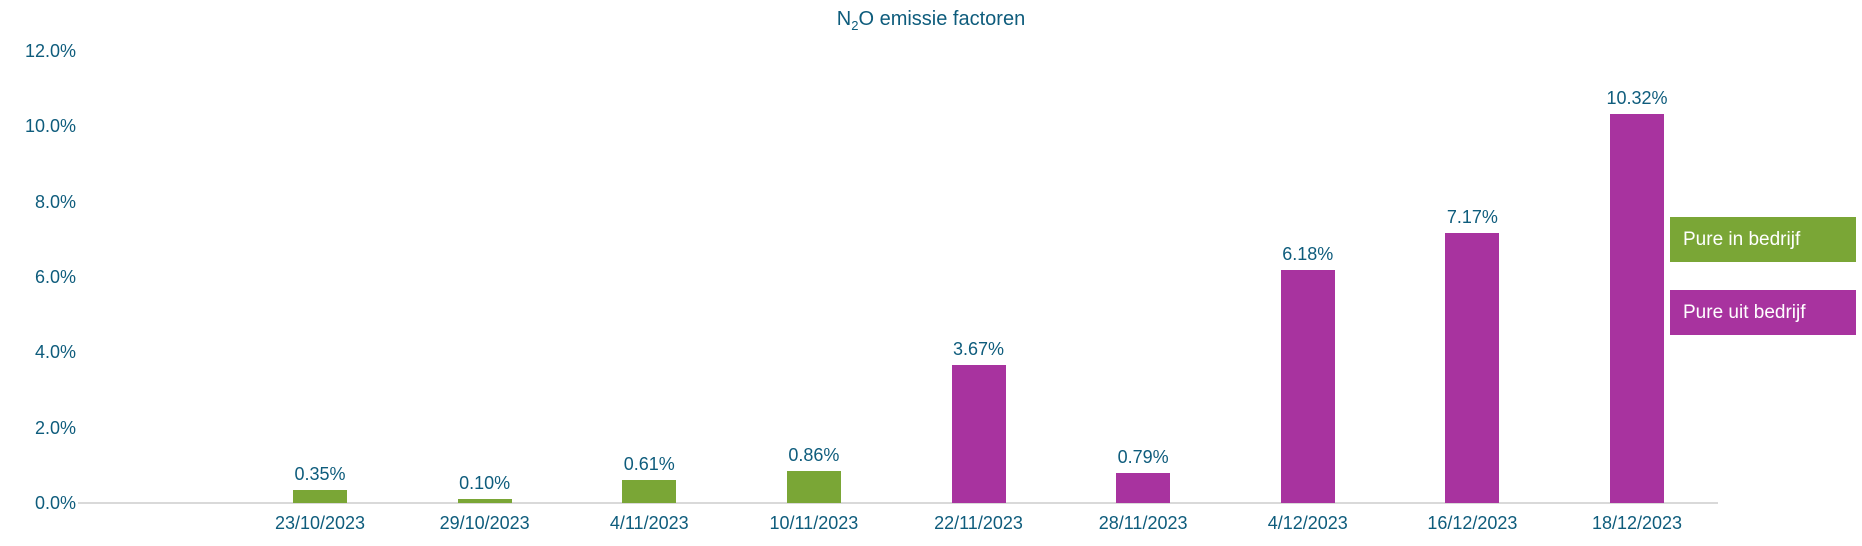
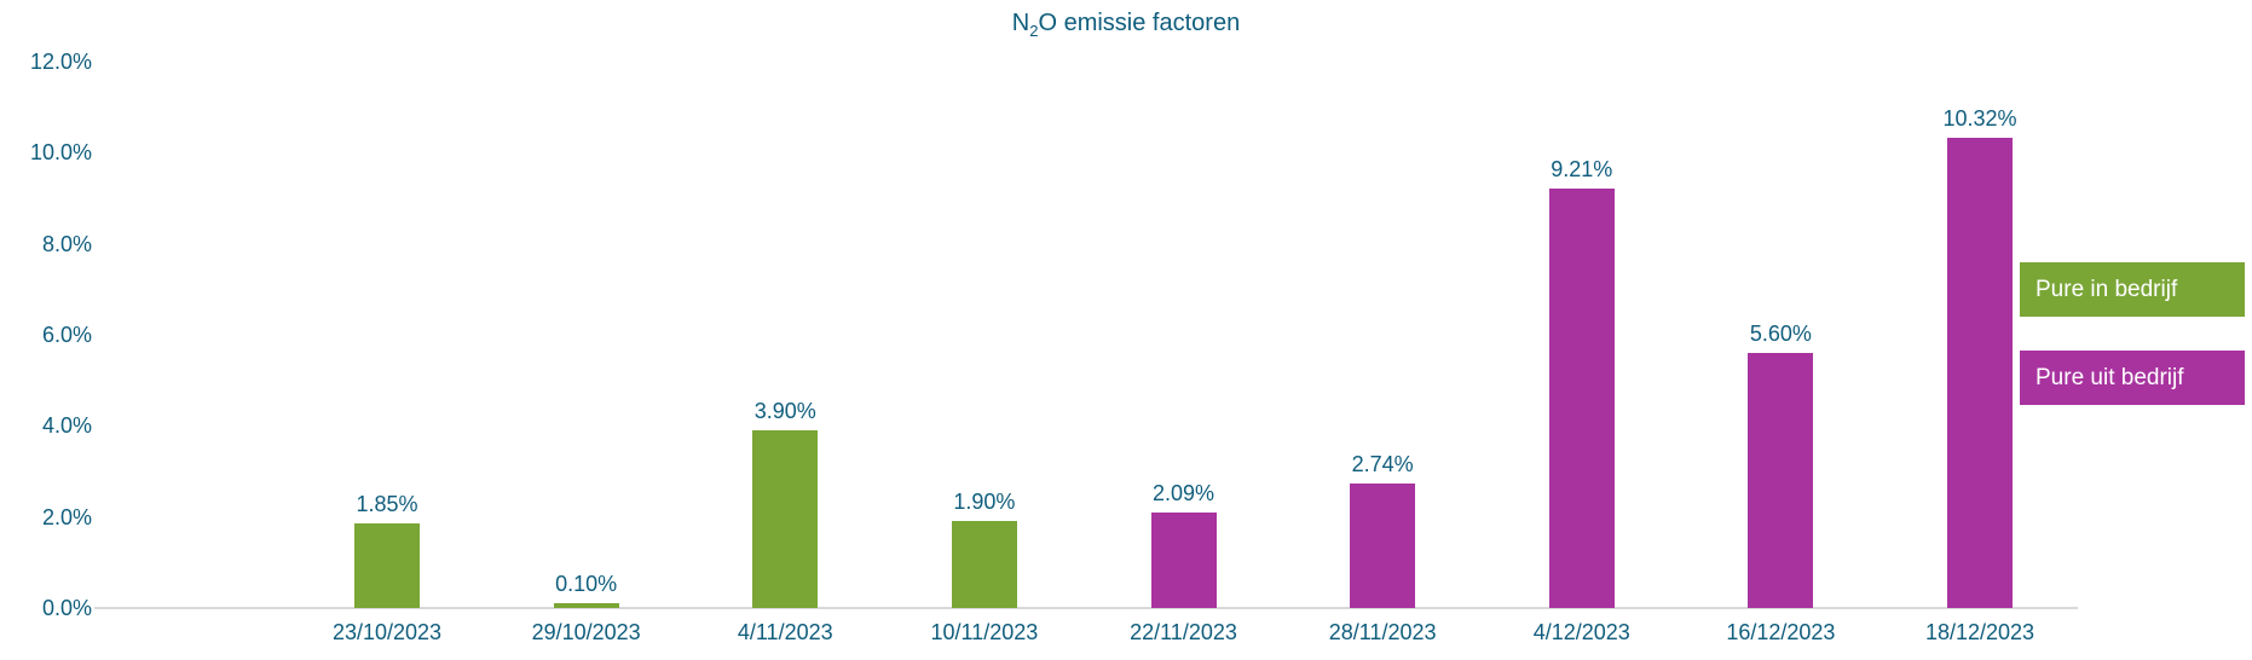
Pure in bedrijf/23/10/2023: 0.35% -> 1.85%
Pure in bedrijf/4/11/2023: 0.61% -> 3.90%
Pure in bedrijf/10/11/2023: 0.86% -> 1.90%
Pure uit bedrijf/22/11/2023: 3.67% -> 2.09%
Pure uit bedrijf/28/11/2023: 0.79% -> 2.74%
Pure uit bedrijf/4/12/2023: 6.18% -> 9.21%
Pure uit bedrijf/16/12/2023: 7.17% -> 5.60%
